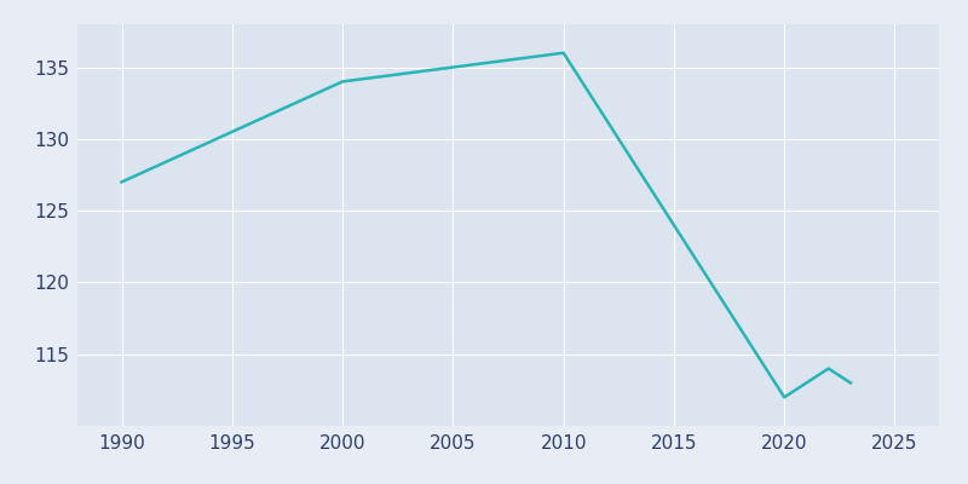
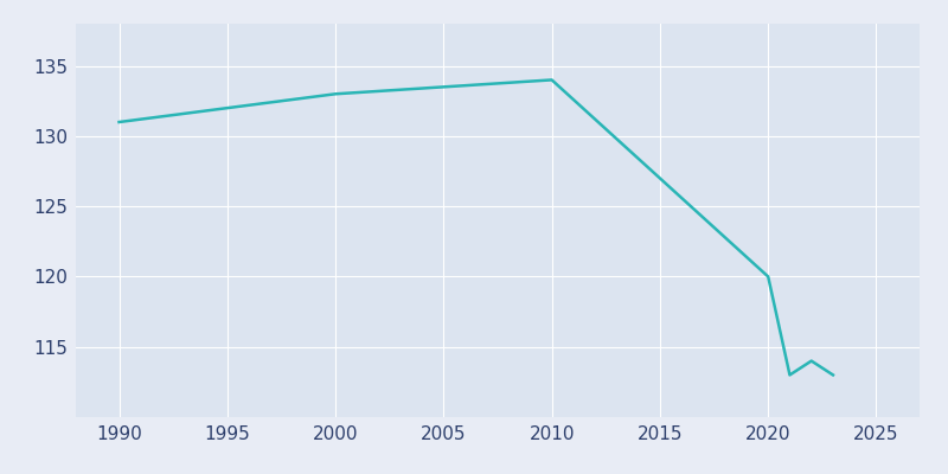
1990: 127 -> 131
2000: 134 -> 133
2010: 136 -> 134
2020: 112 -> 120
